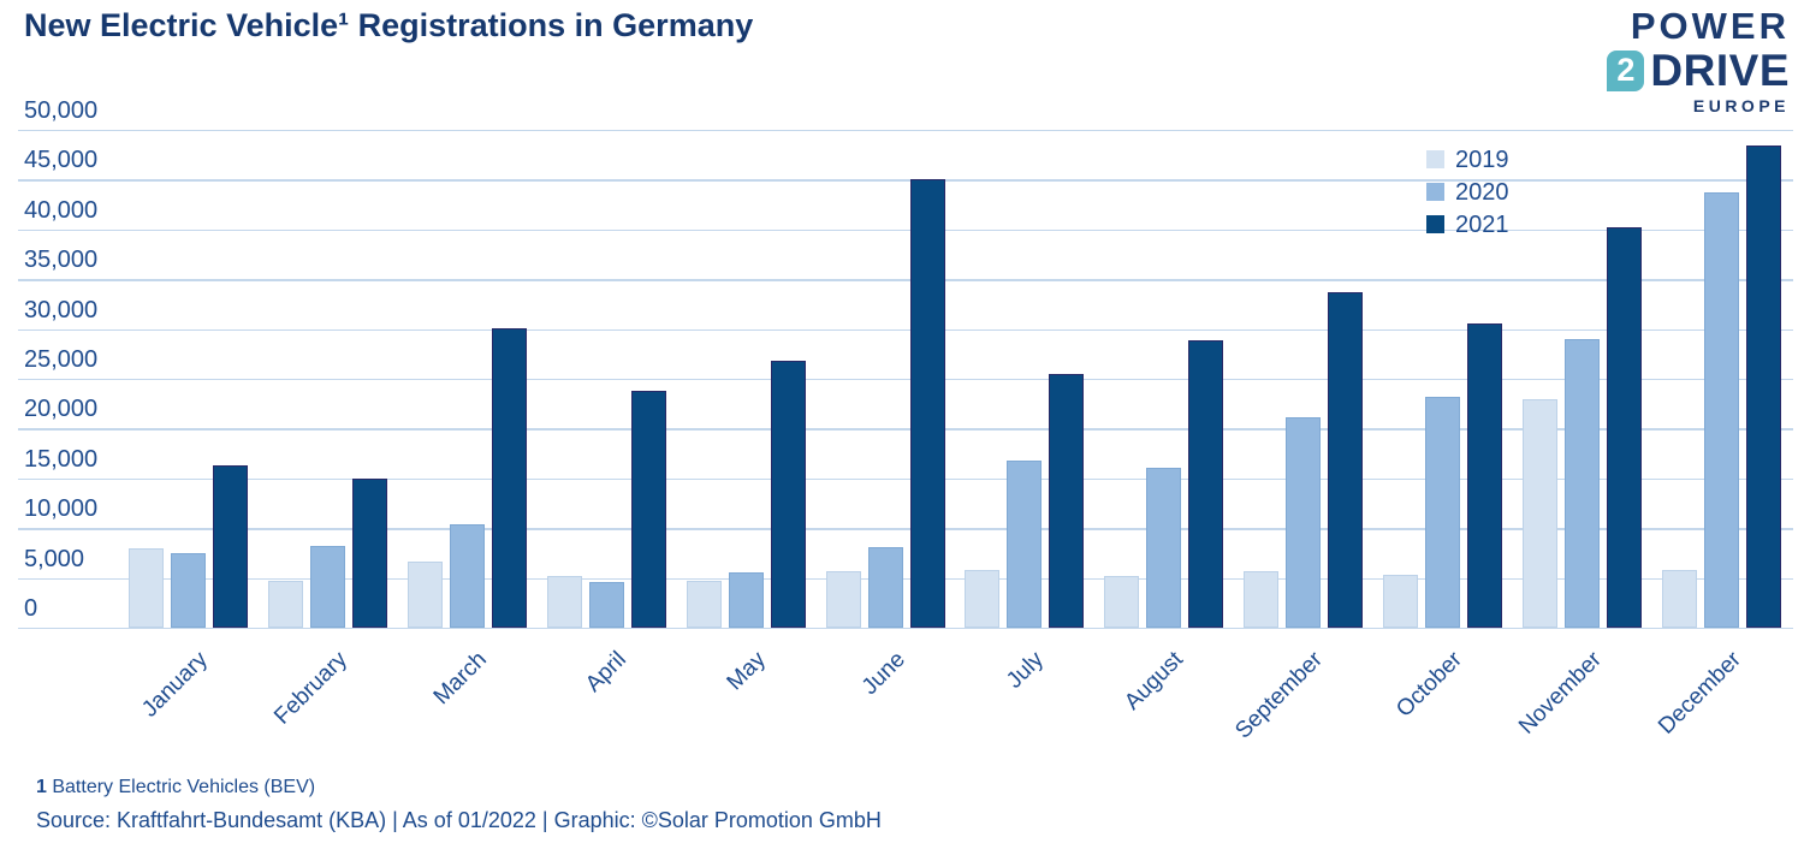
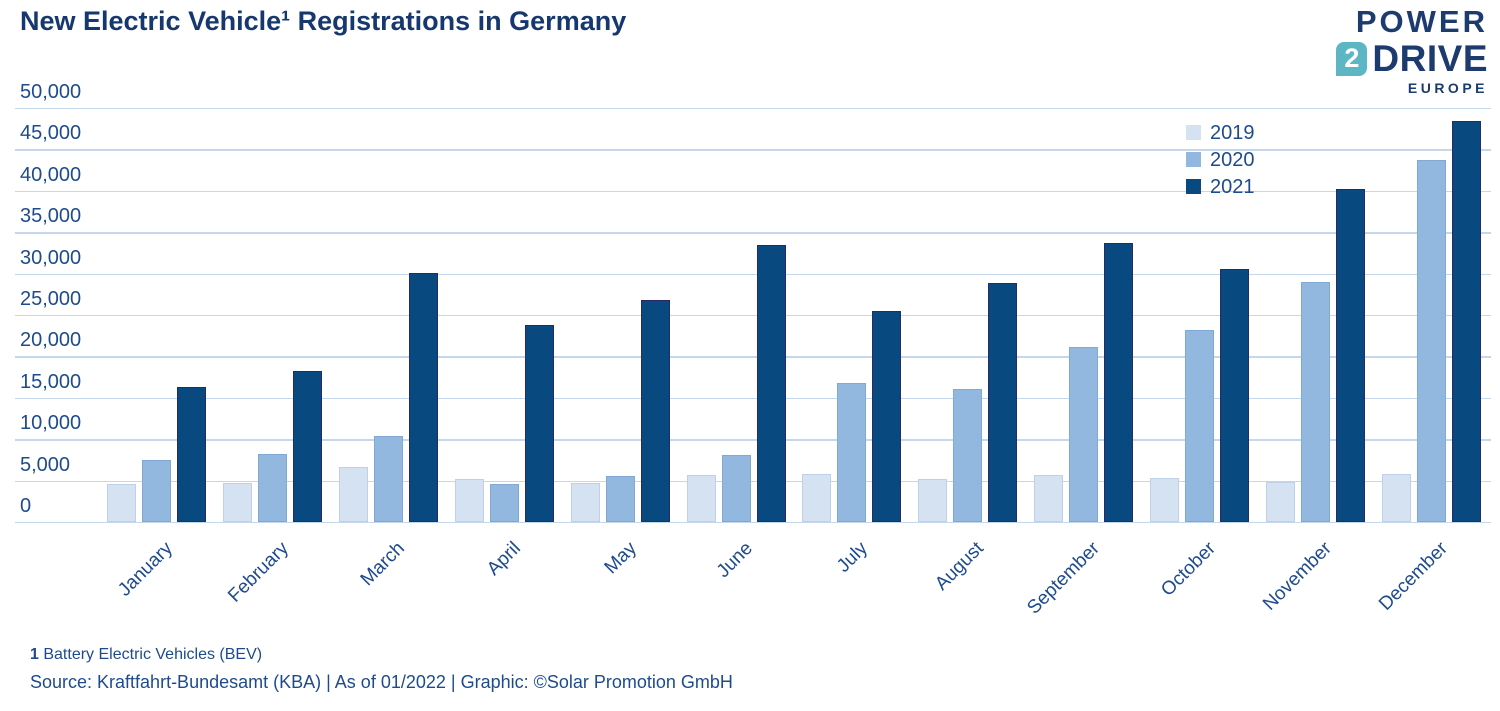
2019/January: 8000 -> 5000
2021/February: 15000 -> 18000
2021/June: 45000 -> 33000
2019/November: 23000 -> 5000
